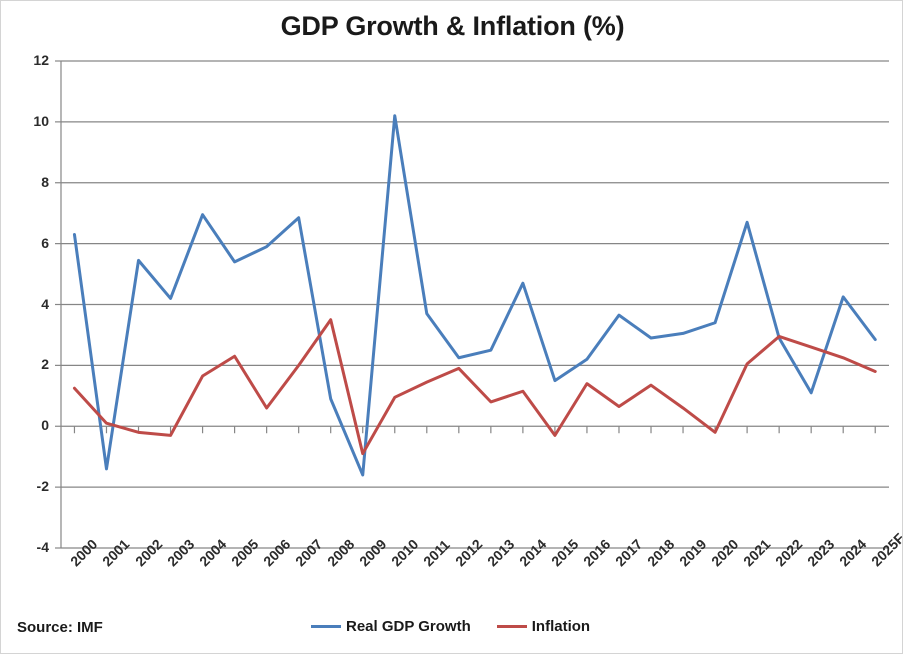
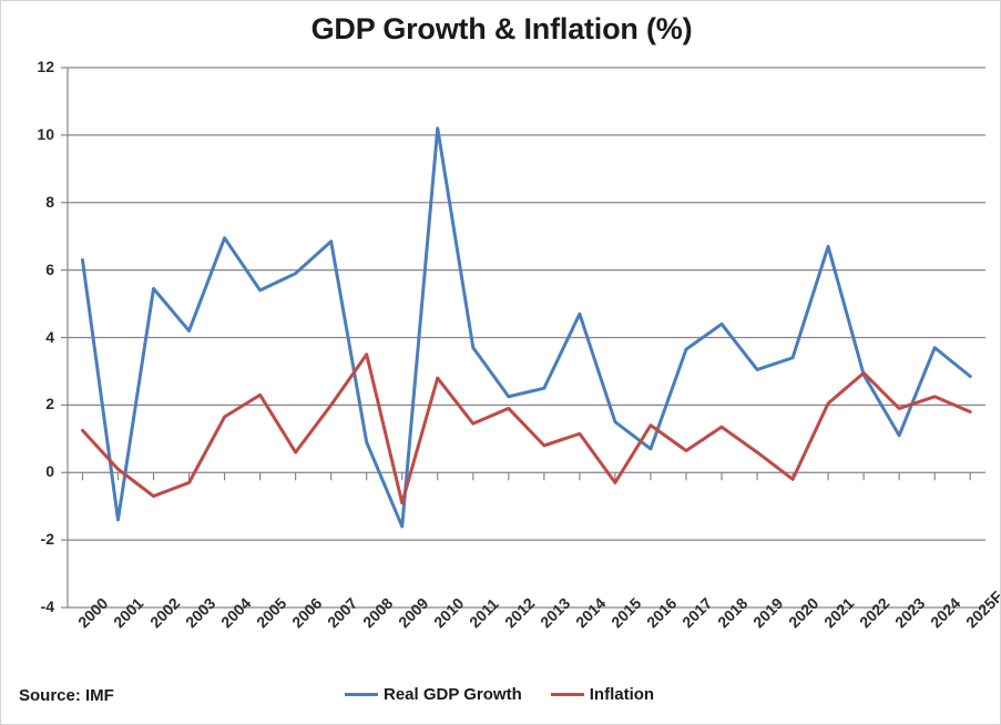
Inflation/2002: -0.2 -> -0.7
Inflation/2010: 0.9 -> 2.8
Real GDP Growth/2016: 2.2 -> 0.7
Real GDP Growth/2018: 2.9 -> 4.4
Inflation/2023: 2.6 -> 1.9
Real GDP Growth/2024: 4.2 -> 3.7
